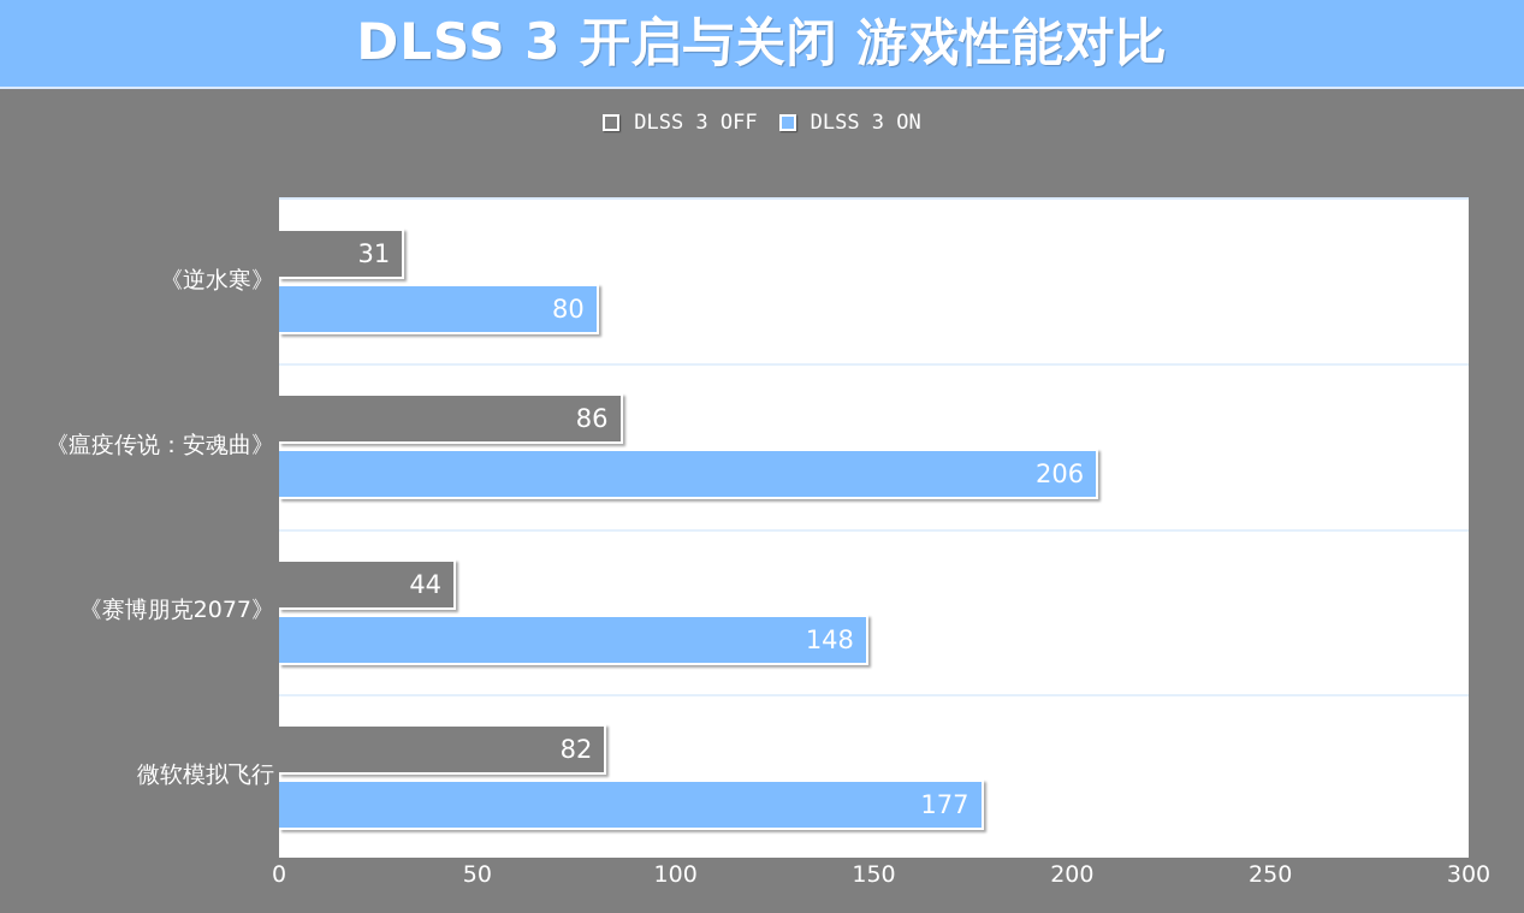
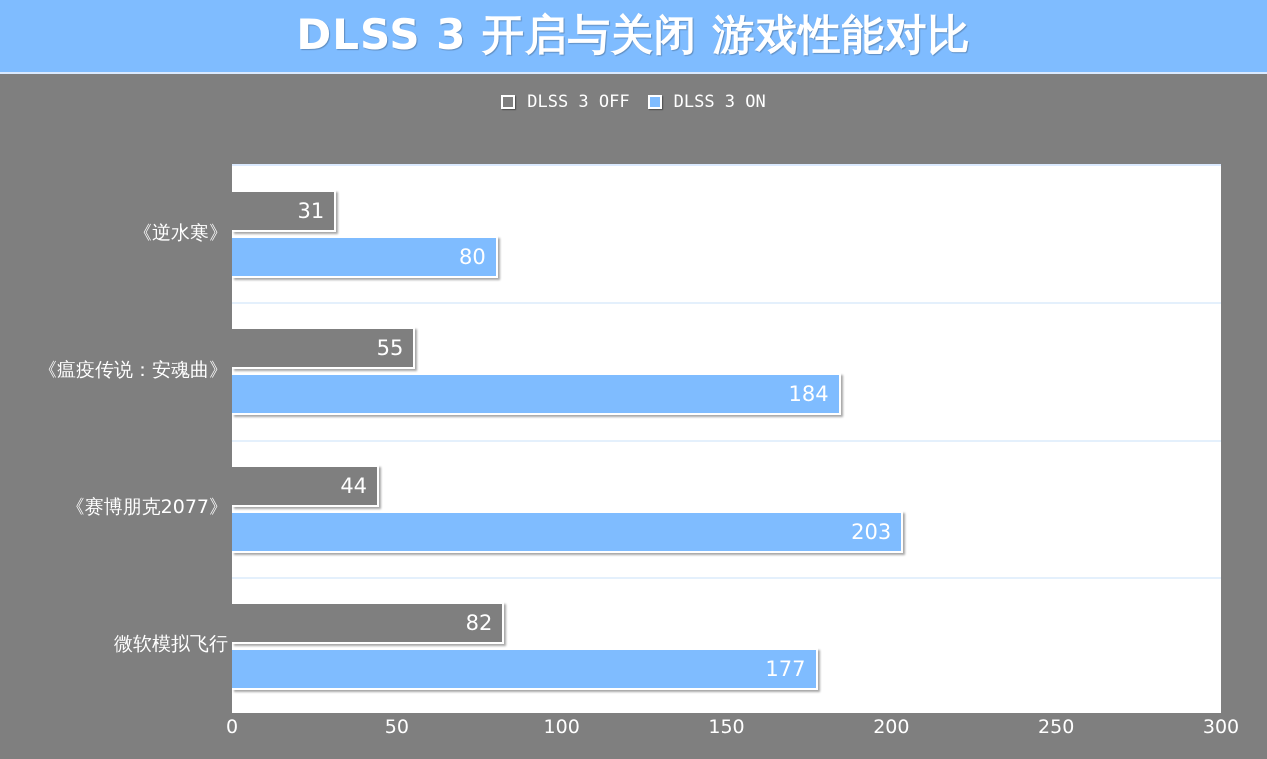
DLSS 3 OFF/《瘟疫传说：安魂曲》: 86 -> 55
DLSS 3 ON/《瘟疫传说：安魂曲》: 206 -> 184
DLSS 3 ON/《赛博朋克2077》: 148 -> 203
